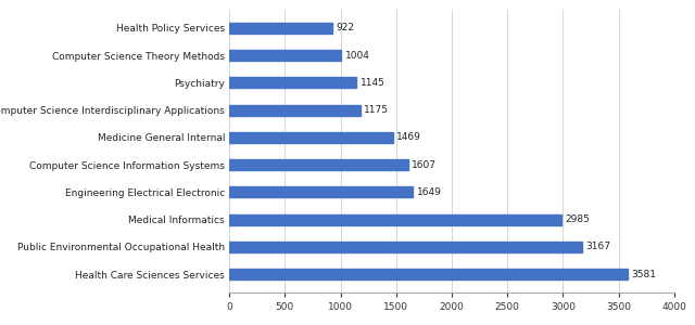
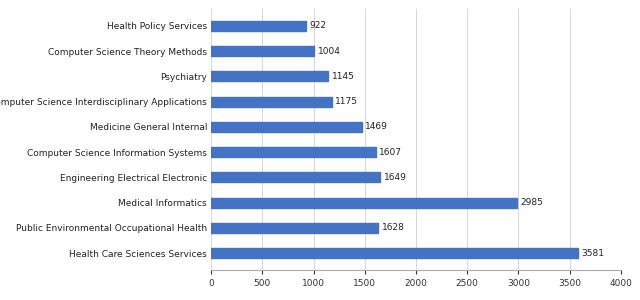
Public Environmental Occupational Health: 3167 -> 1628
